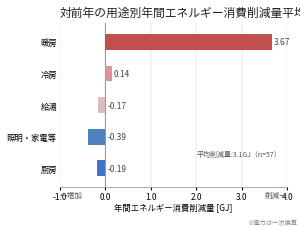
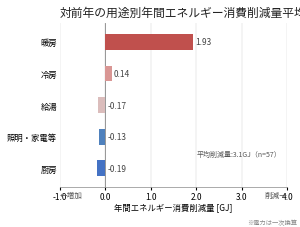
暖房: 3.67 -> 1.93
照明・家電等: -0.39 -> -0.13
